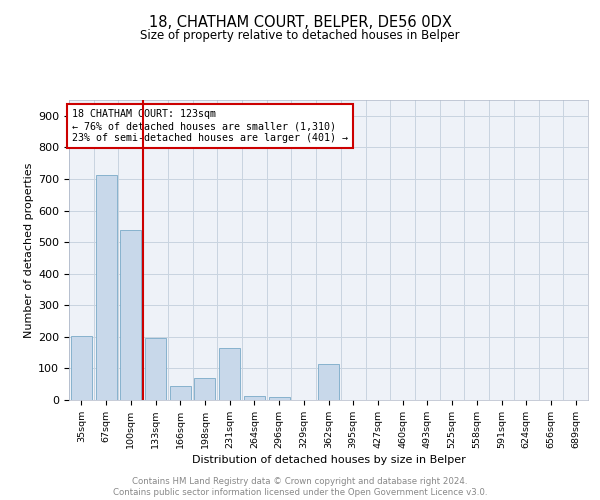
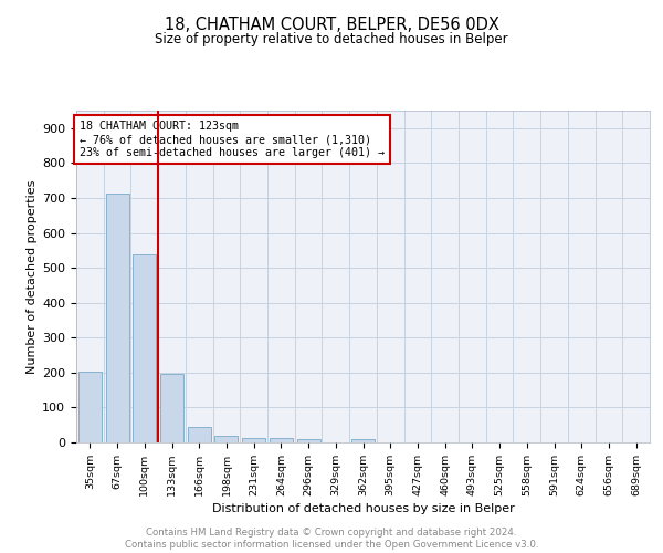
198sqm: 70 -> 20
231sqm: 165 -> 14
362sqm: 115 -> 8
